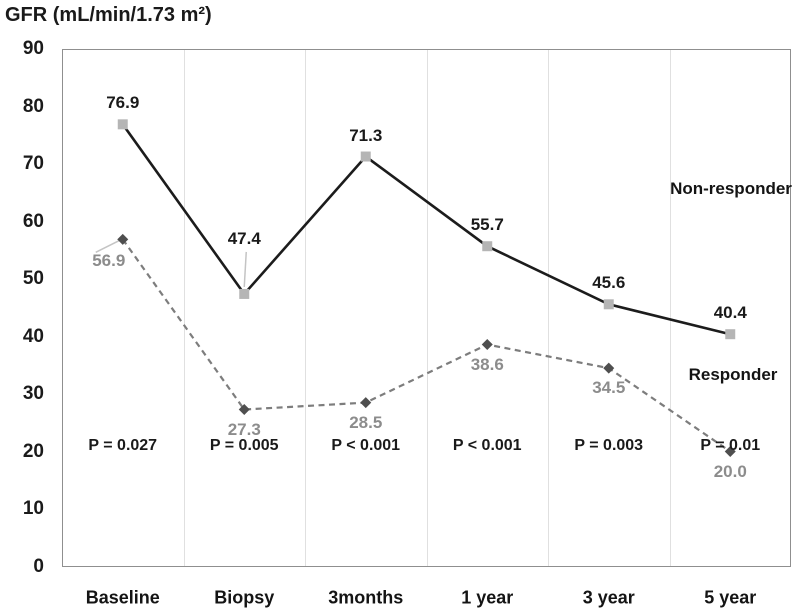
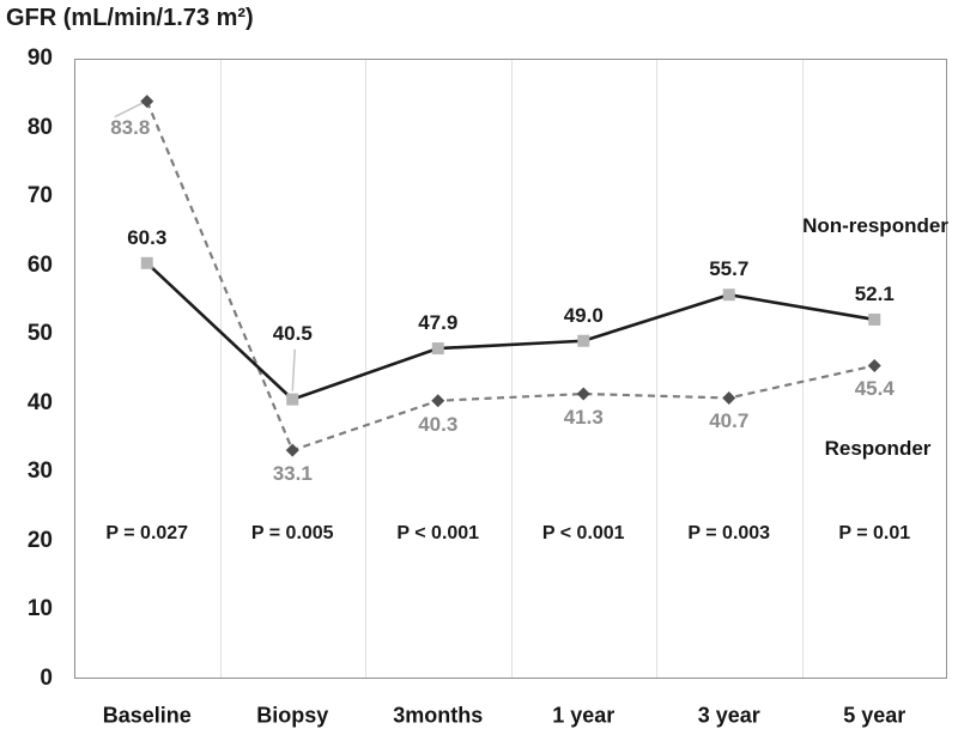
Non-responder/Baseline: 76.9 -> 60.3
Responder/Baseline: 56.9 -> 83.8
Non-responder/Biopsy: 47.4 -> 40.5
Responder/Biopsy: 27.3 -> 33.1
Non-responder/3months: 71.3 -> 47.9
Responder/3months: 28.5 -> 40.3
Non-responder/1 year: 55.7 -> 49.0
Responder/1 year: 38.6 -> 41.3
Non-responder/3 year: 45.6 -> 55.7
Responder/3 year: 34.5 -> 40.7
Non-responder/5 year: 40.4 -> 52.1
Responder/5 year: 20.0 -> 45.4
